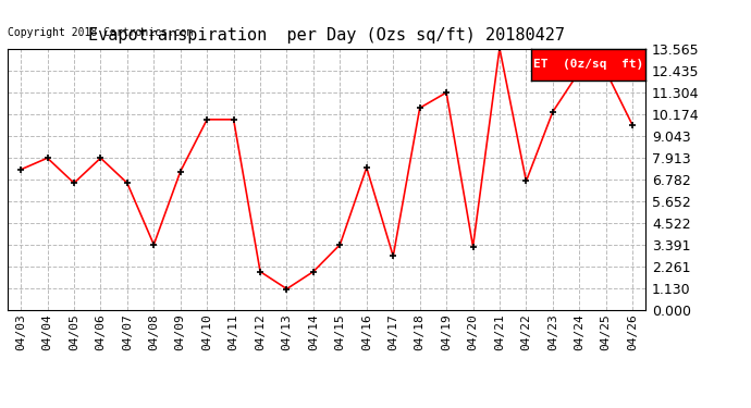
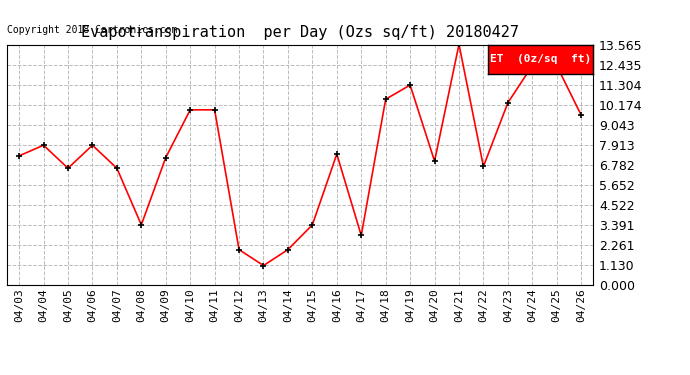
04/20: 3.3 -> 7.0
